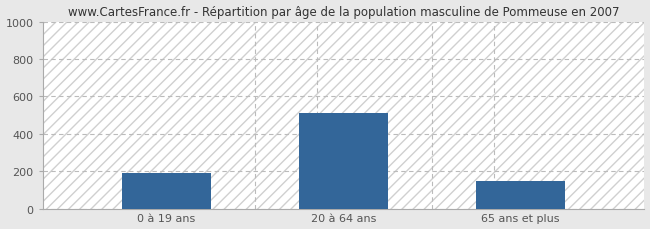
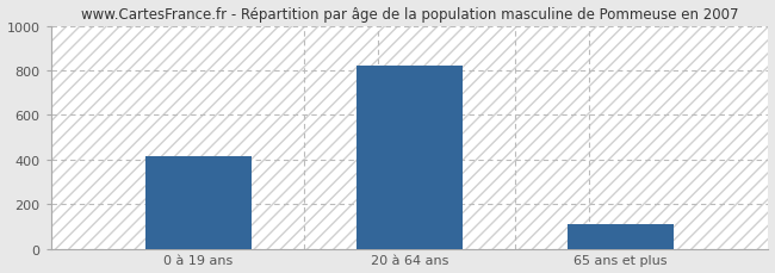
0 à 19 ans: 190 -> 420
20 à 64 ans: 510 -> 820
65 ans et plus: 150 -> 110
